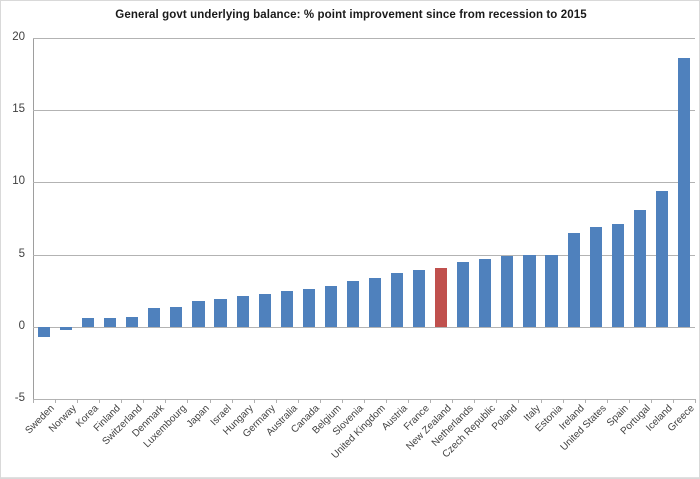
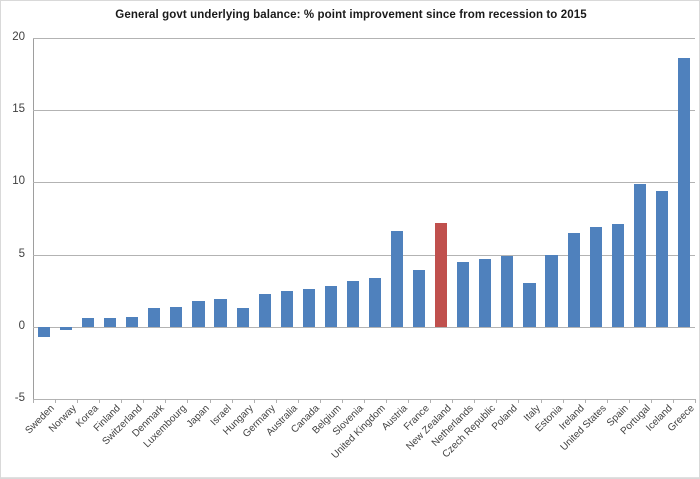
Hungary: 2.1 -> 1.3
Austria: 3.7 -> 6.6
New Zealand: 4.1 -> 7.2
Italy: 5.0 -> 3.0
Portugal: 8.1 -> 9.9
